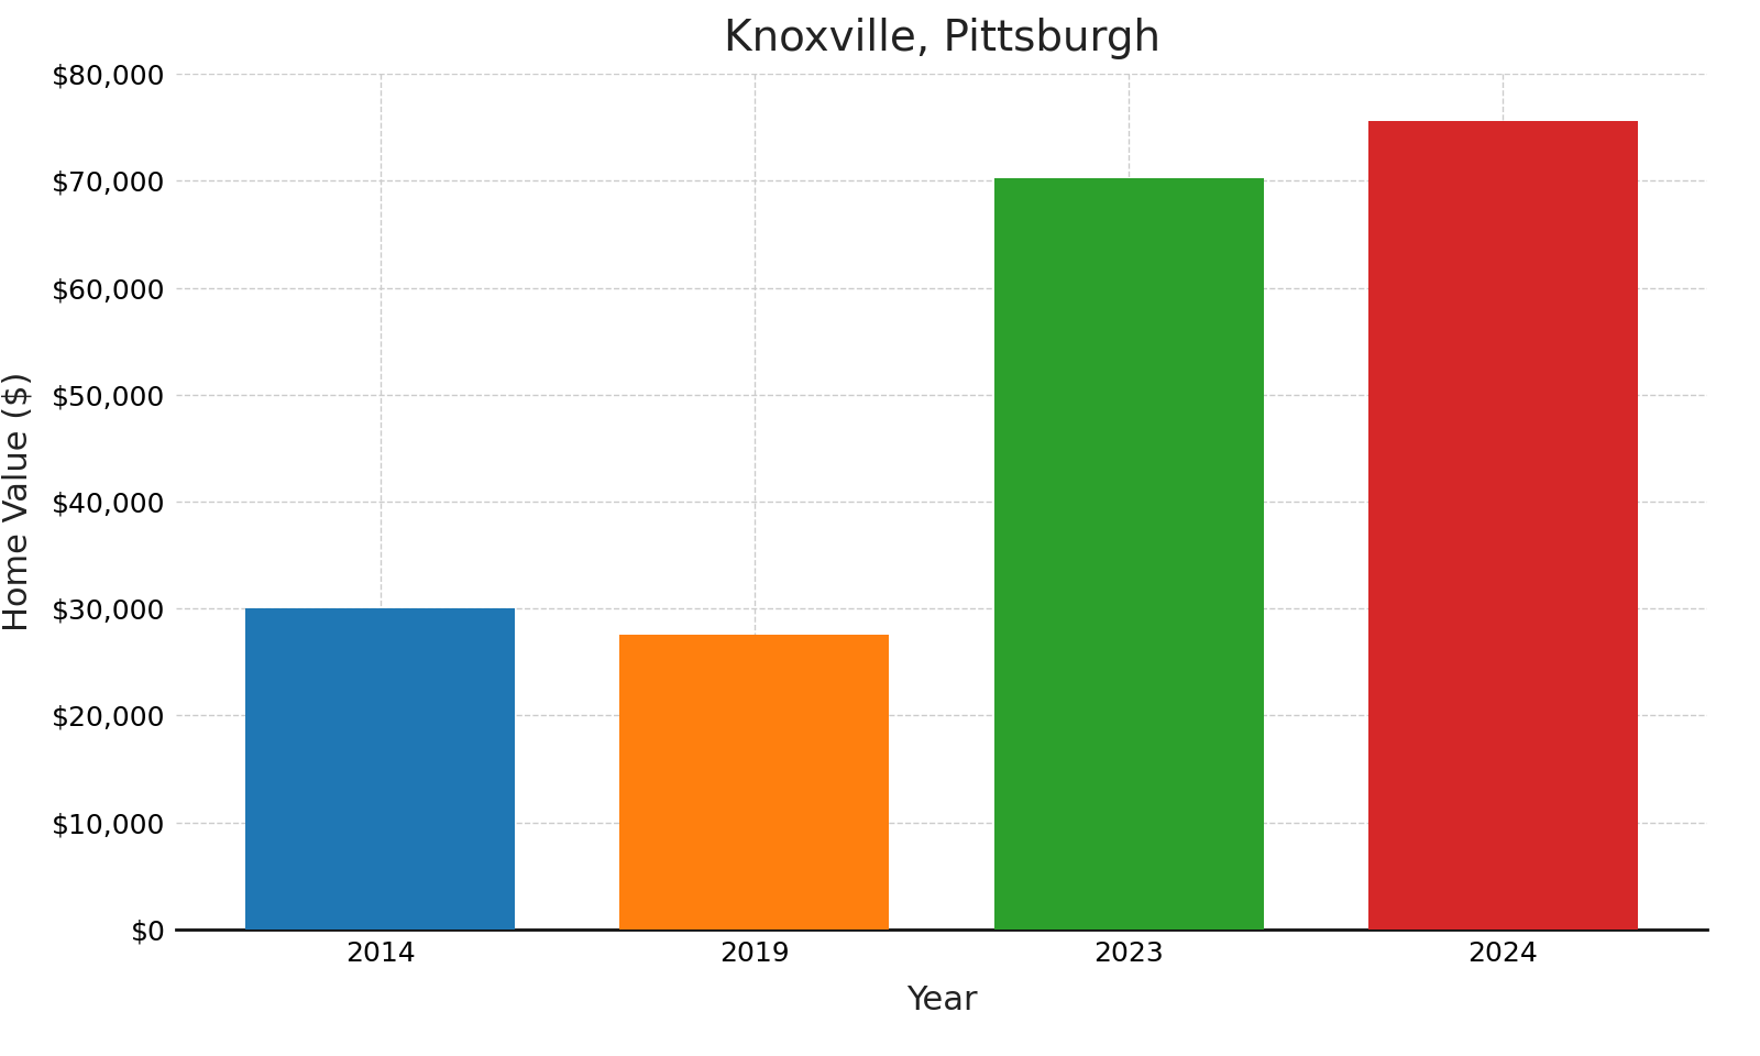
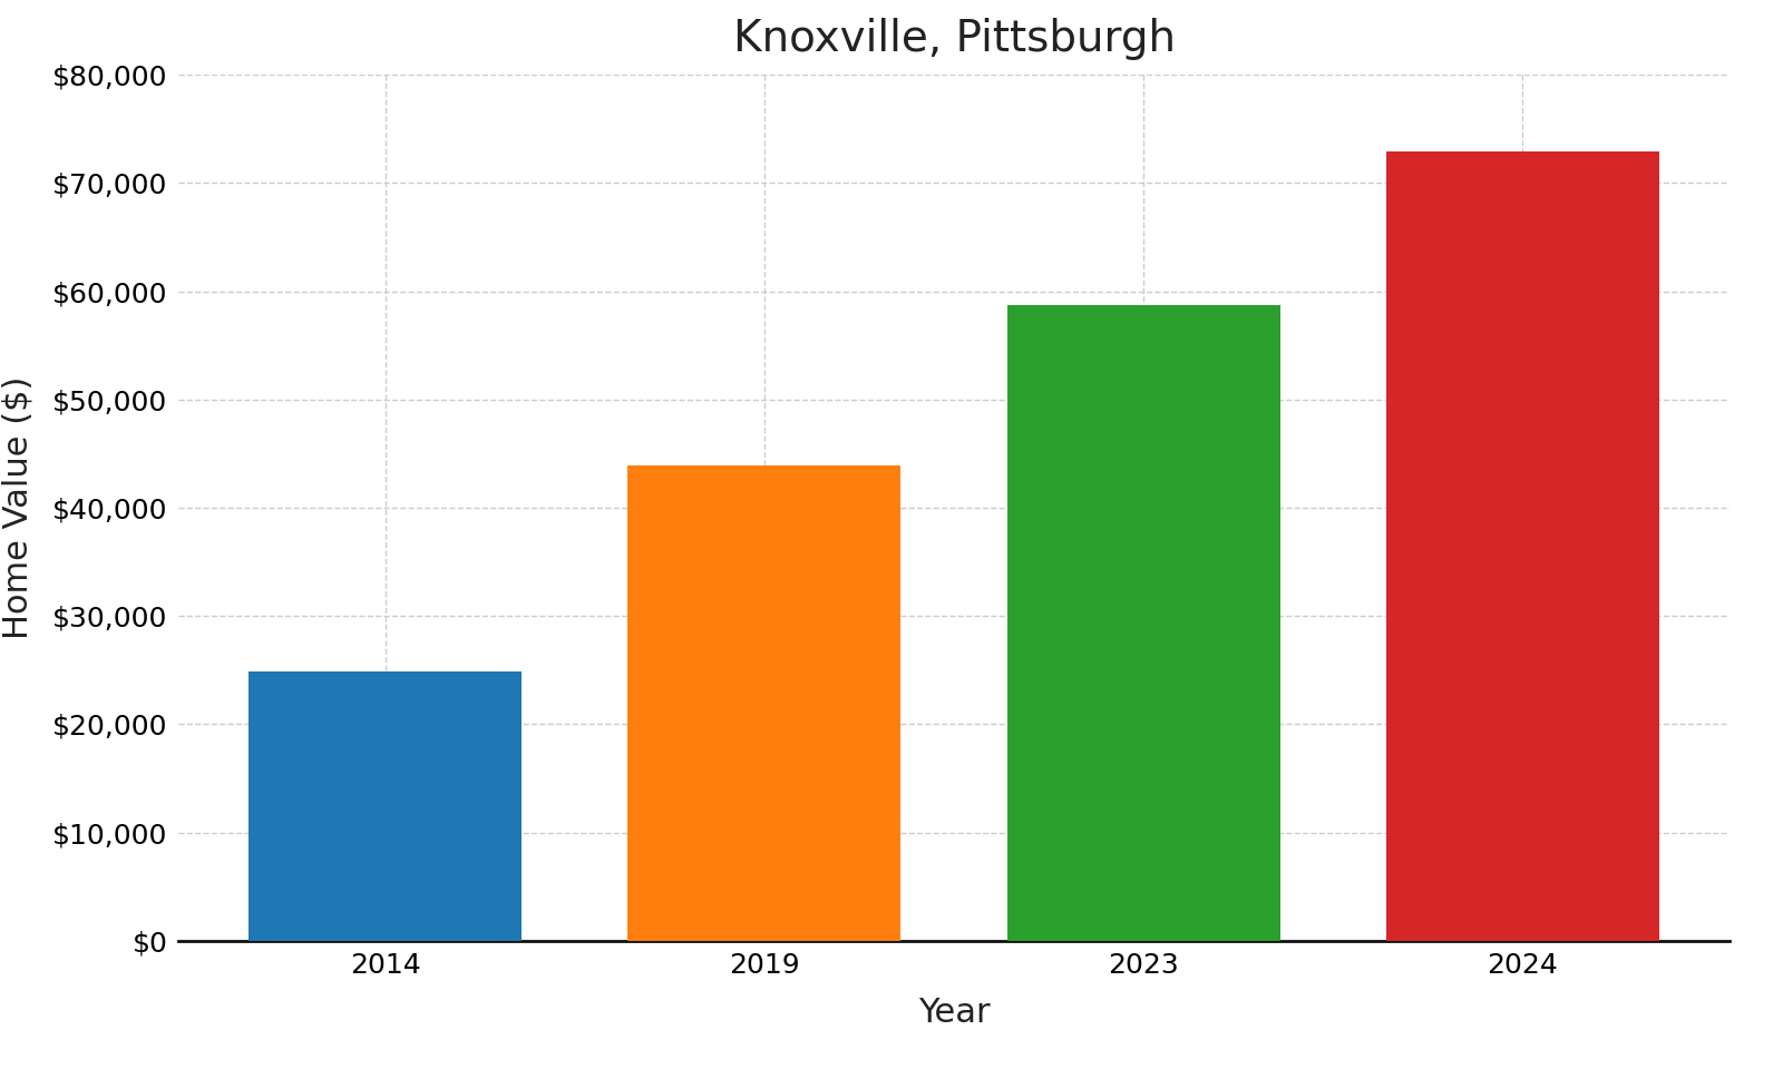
2014: $30,000 -> $24,900
2019: $27,600 -> $43,900
2023: $70,200 -> $58,700
2024: $75,600 -> $72,900
